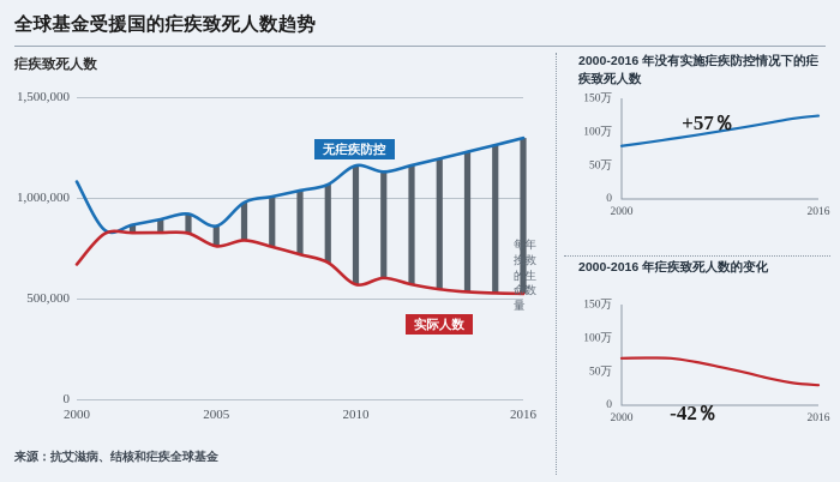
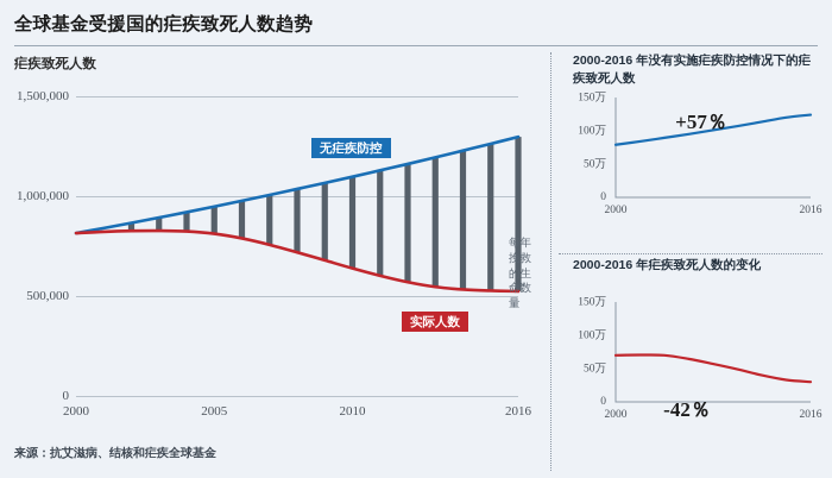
无疟疾防控/2000: 1080000 -> 820000
实际人数/2000: 670000 -> 820000
无疟疾防控/2005: 860000 -> 950000
实际人数/2005: 760000 -> 810000
无疟疾防控/2010: 1160000 -> 1100000
实际人数/2010: 570000 -> 640000
